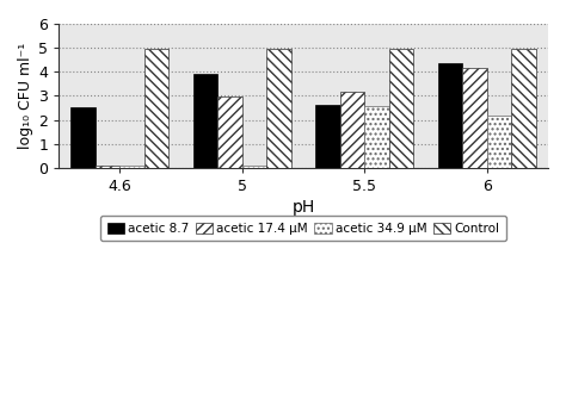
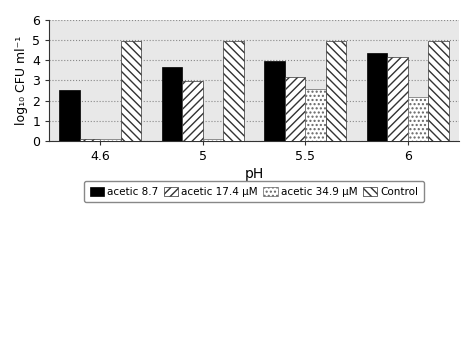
acetic 8.7/5: 3.90 -> 3.65
acetic 8.7/5.5: 2.60 -> 3.95
